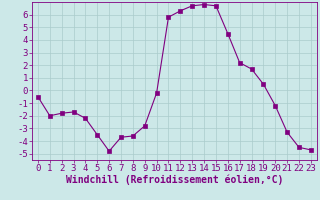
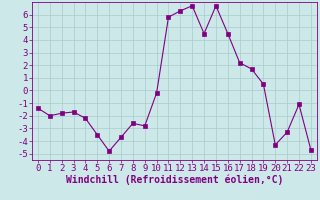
0: -0.5 -> -1.4
8: -3.6 -> -2.6
14: 6.8 -> 4.5
20: -1.2 -> -4.3
22: -4.5 -> -1.1
